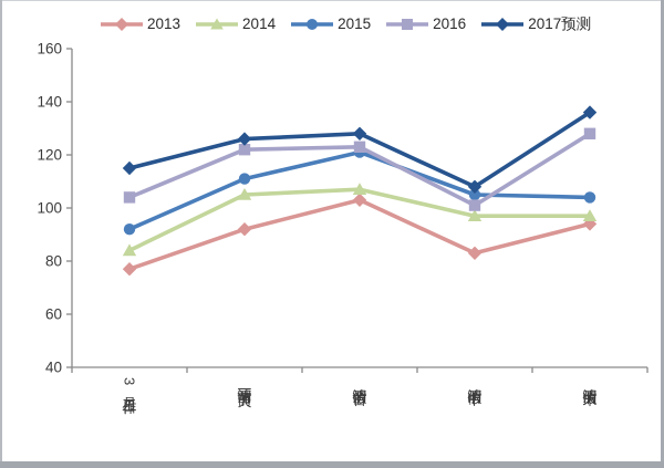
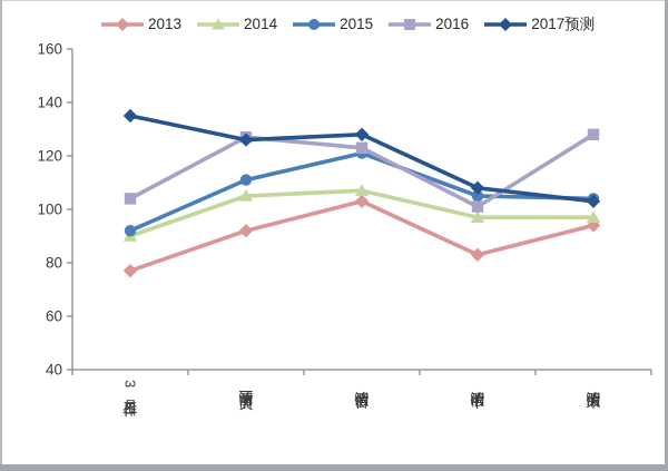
2014/3月工作日: 84 -> 90
2017预测/3月工作日: 115 -> 135
2016/清明节前一天: 122 -> 127
2017预测/清明假末: 136 -> 103
